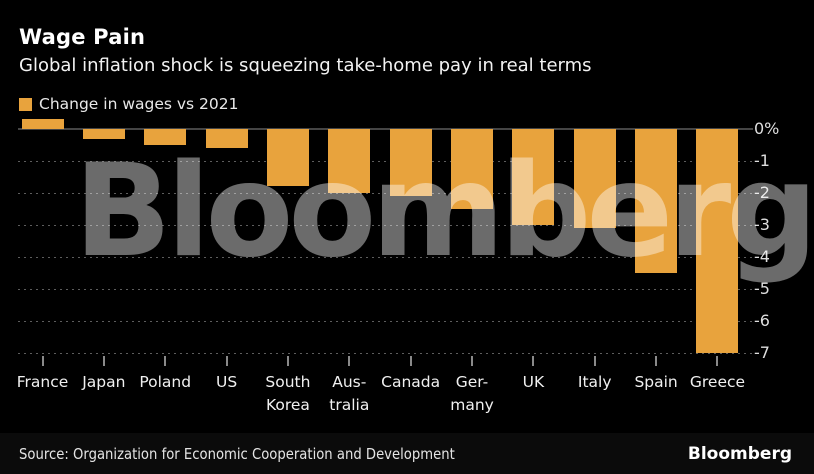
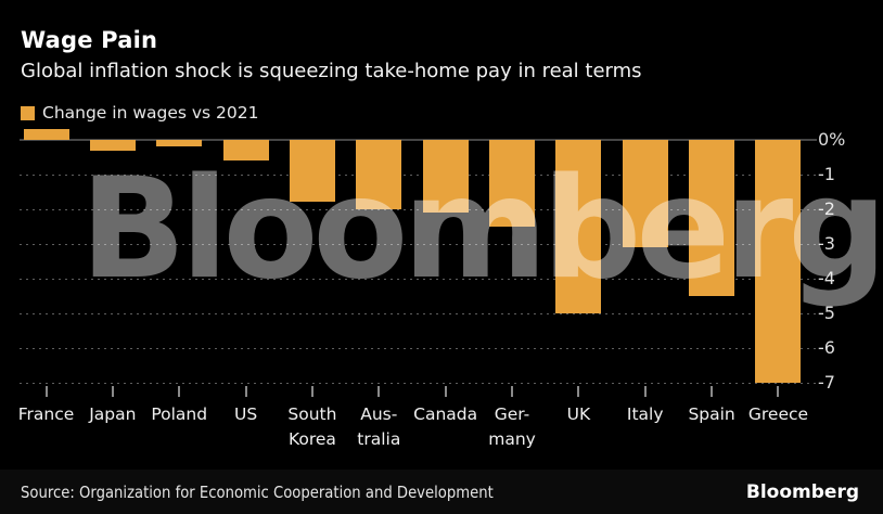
Poland: -0.5% -> -0.2%
UK: -3.0% -> -5.0%
